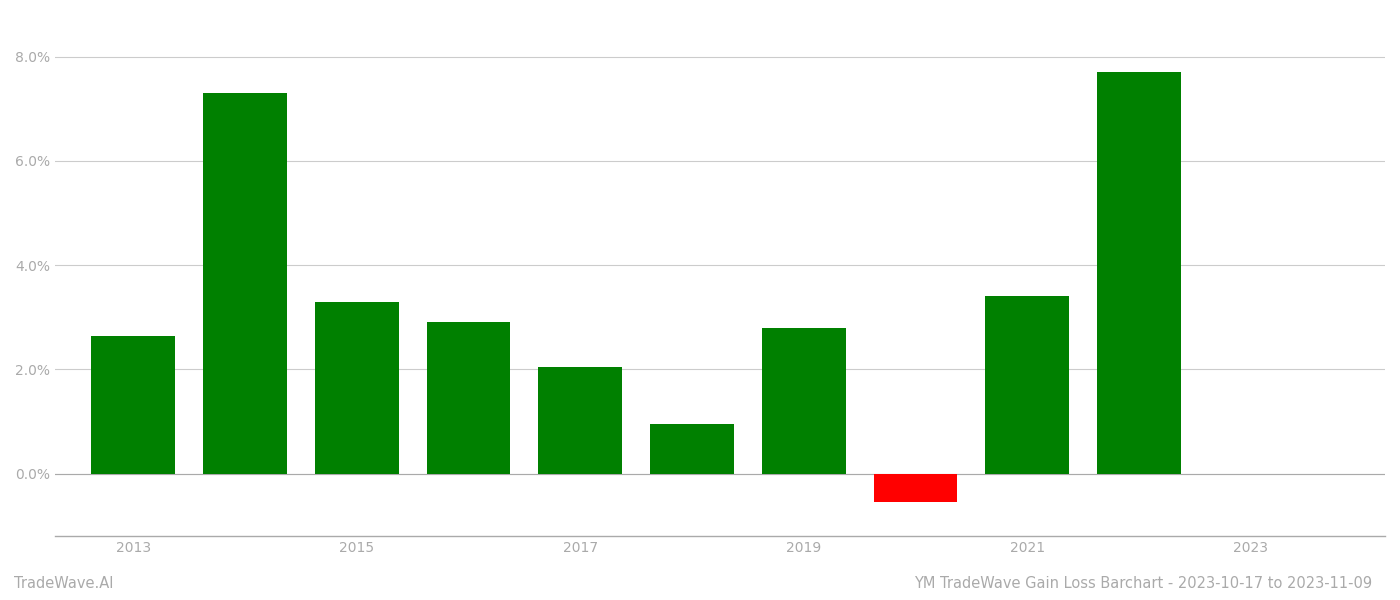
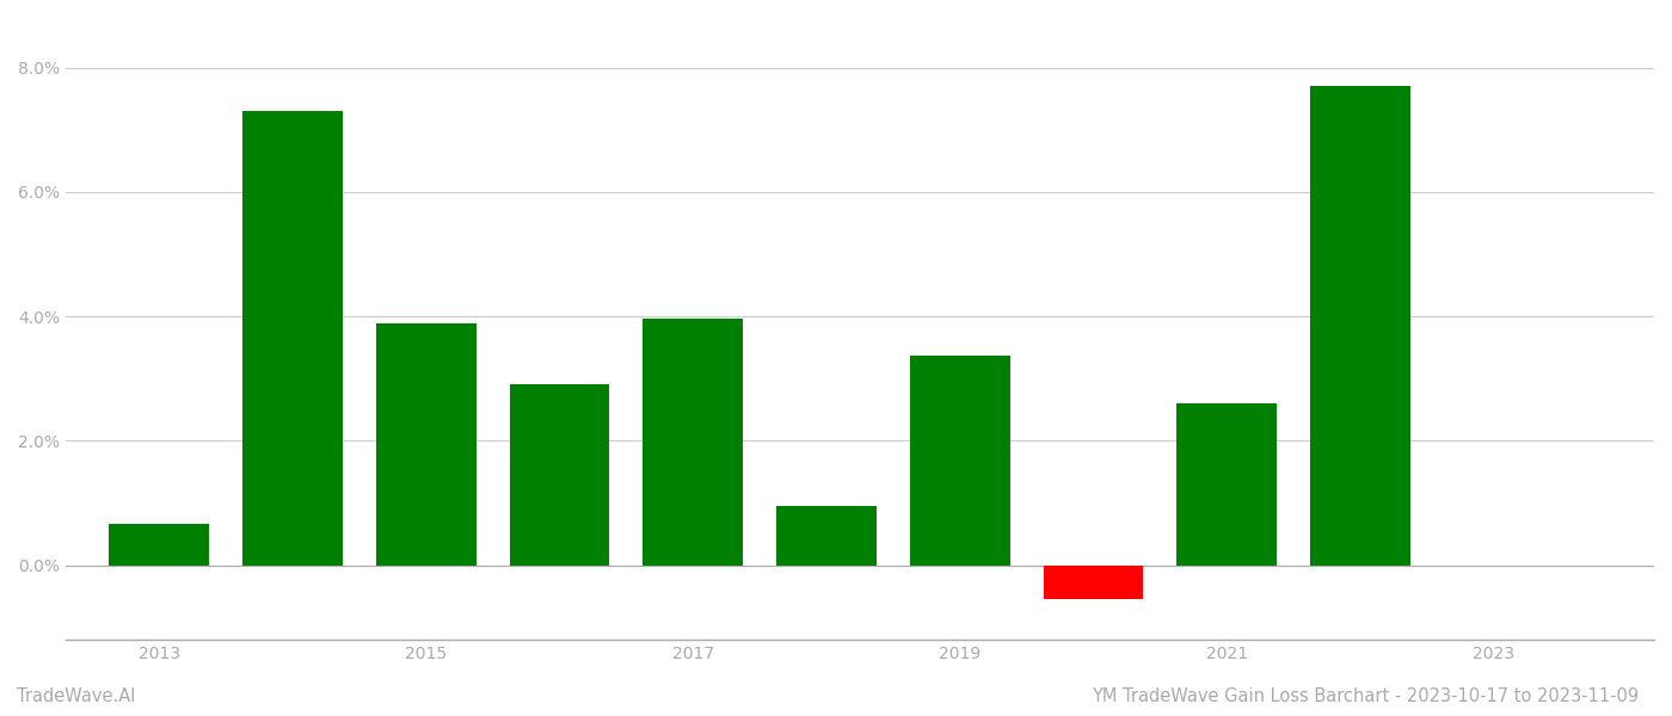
2013: 2.65% -> 0.66%
2015: 3.30% -> 3.88%
2017: 2.05% -> 3.96%
2019: 2.80% -> 3.36%
2021: 3.40% -> 2.60%
